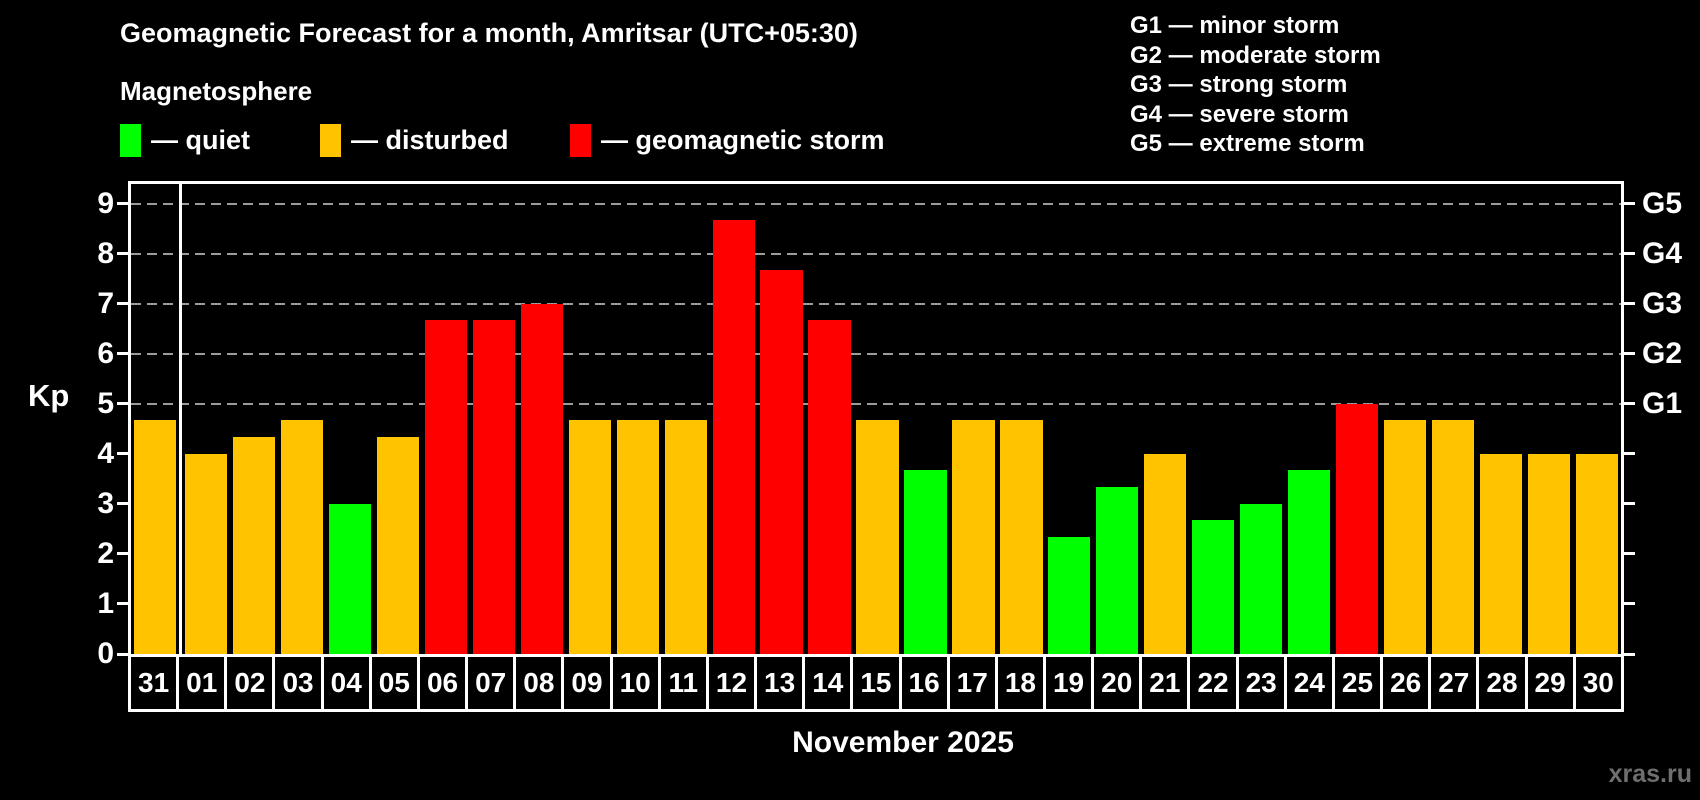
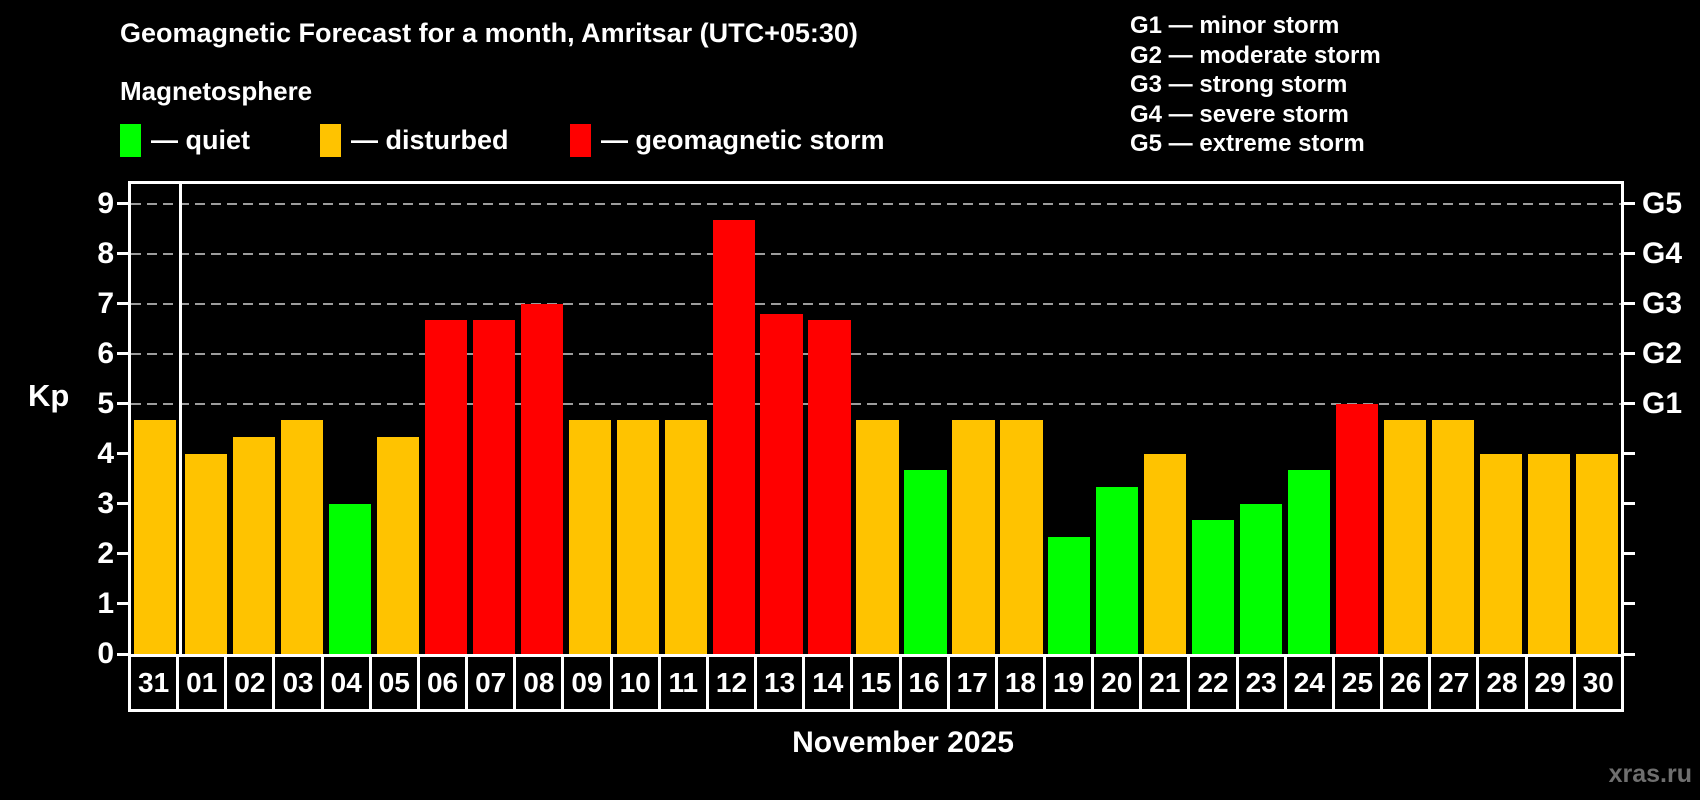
13: 7.7 -> 6.8
